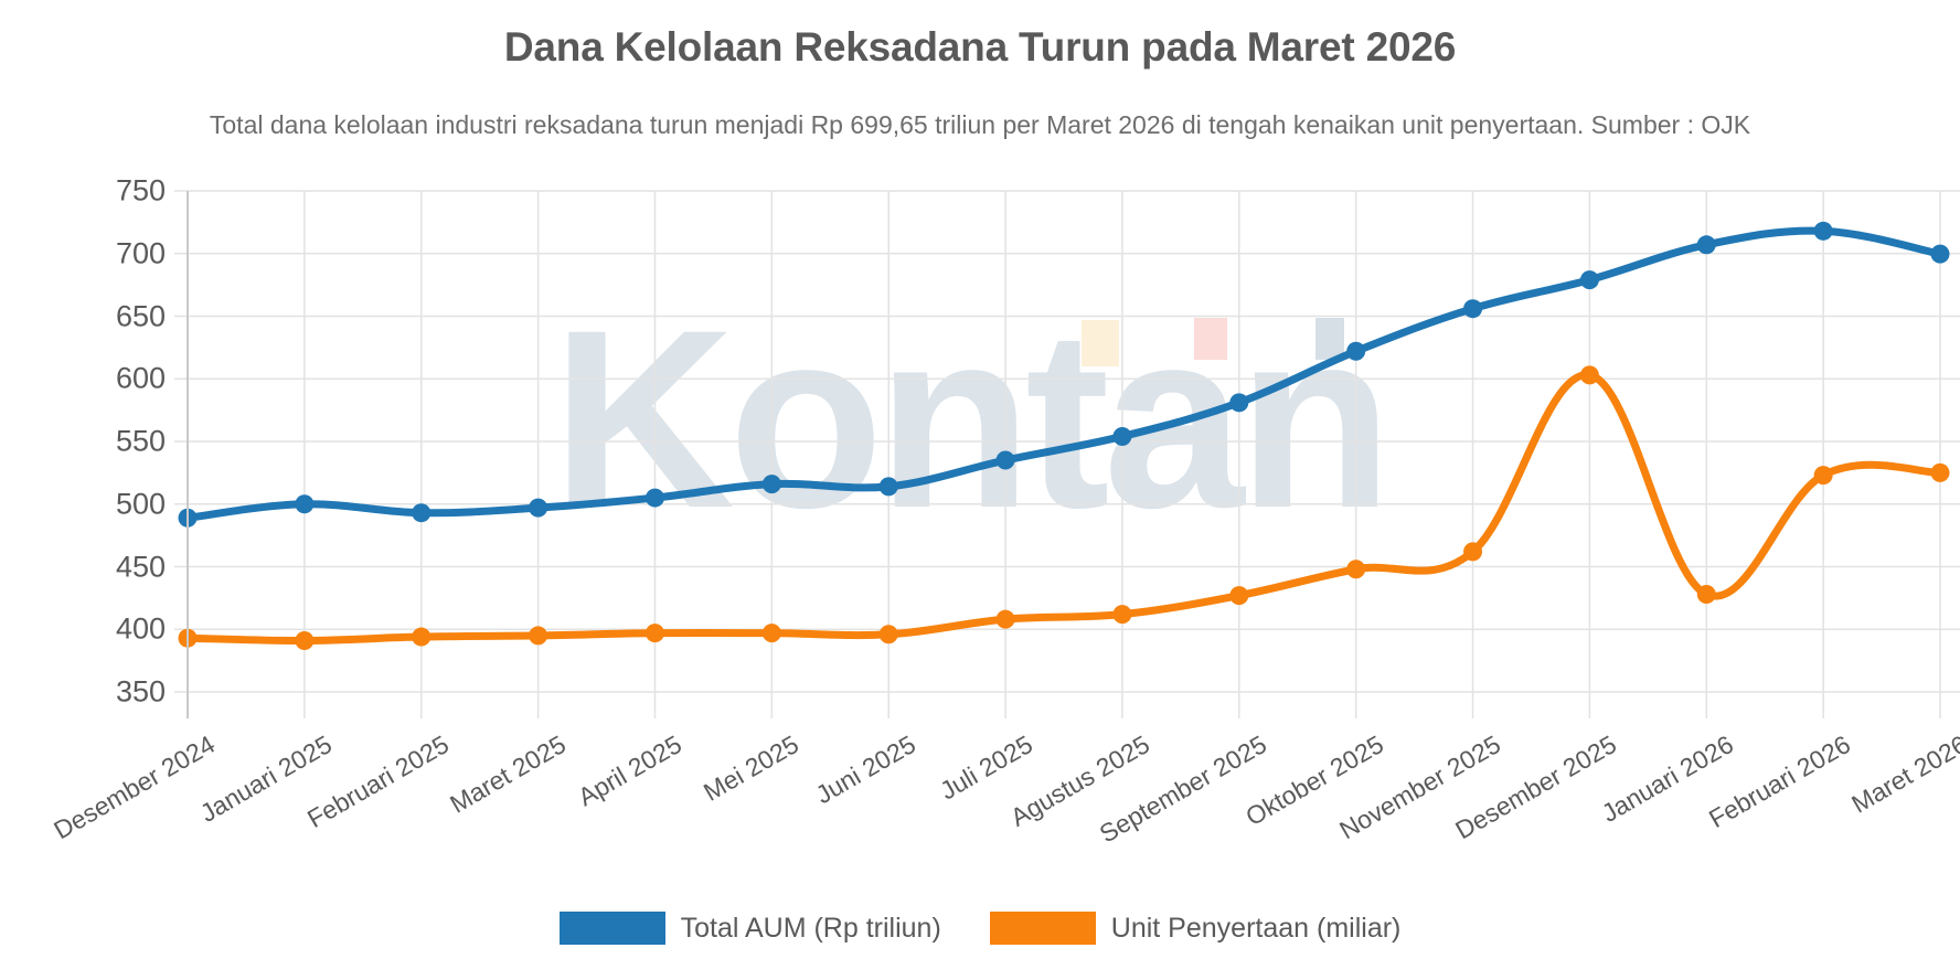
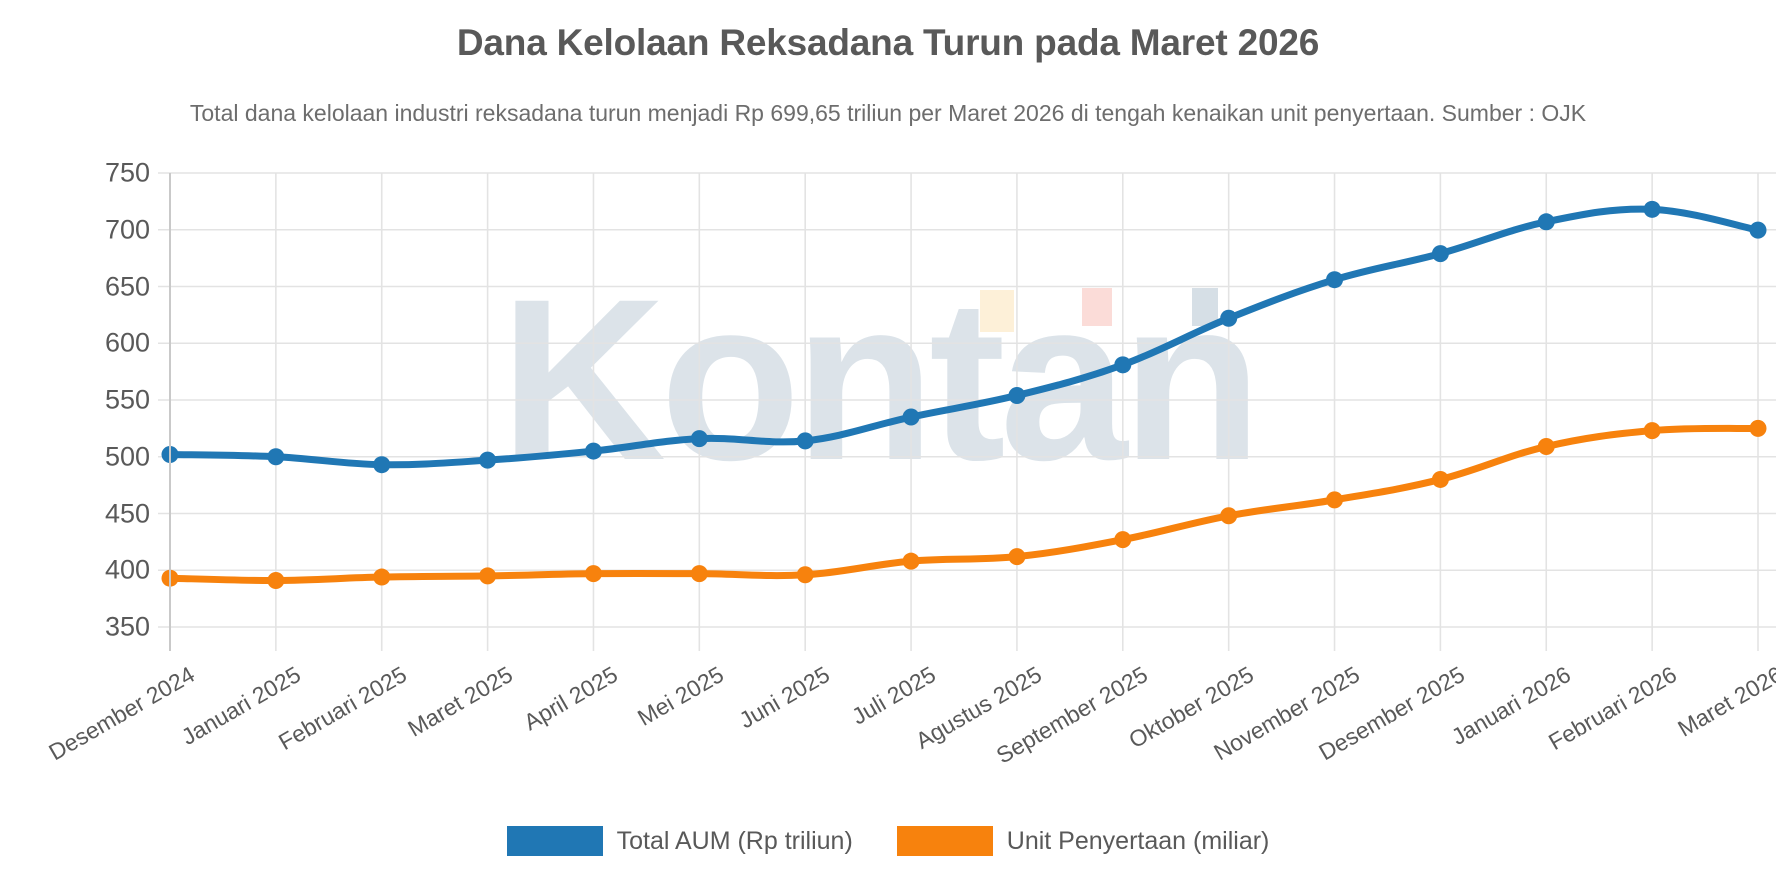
Total AUM (Rp triliun)/Desember 2024: 489 -> 502
Unit Penyertaan (miliar)/Desember 2025: 603 -> 480
Unit Penyertaan (miliar)/Januari 2026: 428 -> 509
